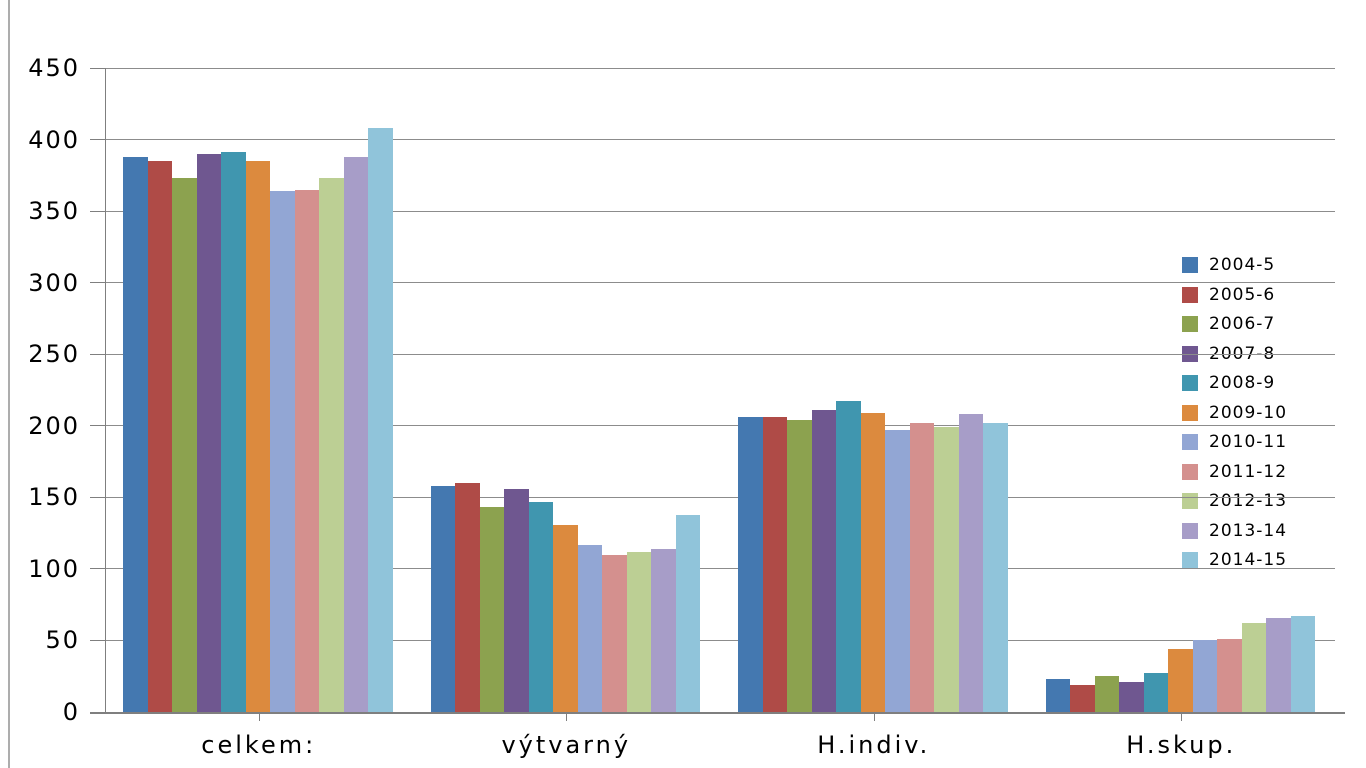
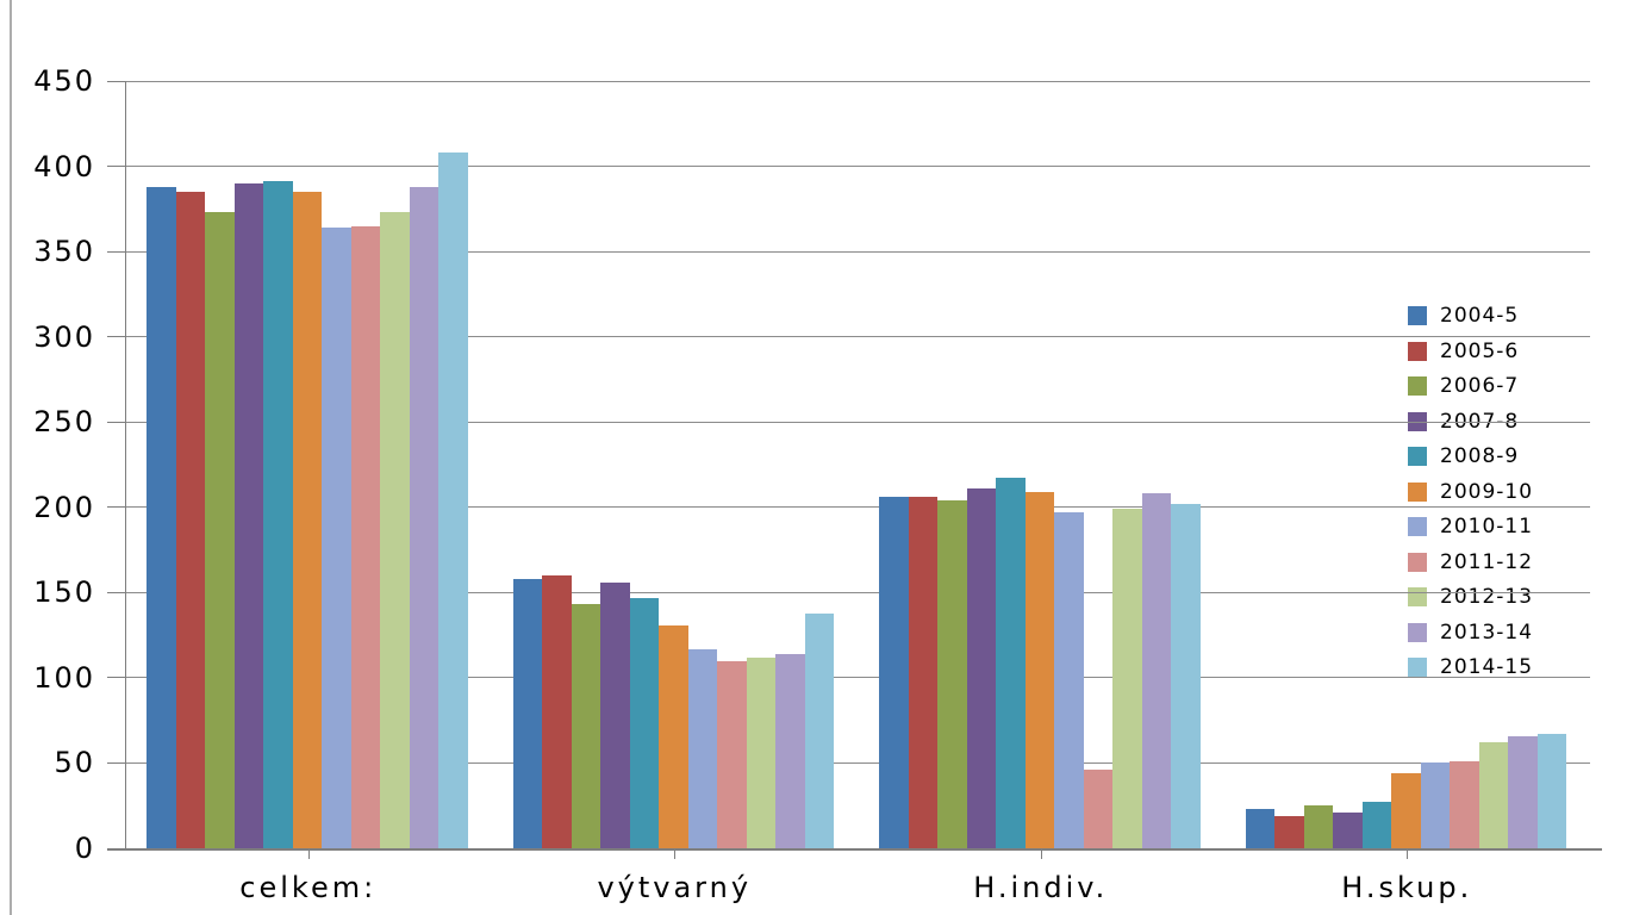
2011-12/H.indiv.: 202 -> 46
